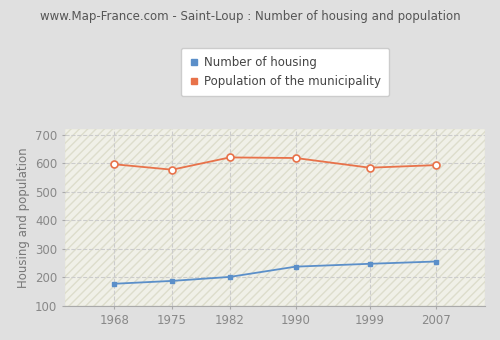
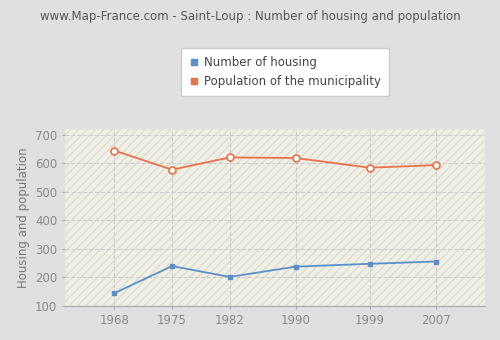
Number of housing/1968: 178 -> 145
Population of the municipality/1968: 597 -> 645
Number of housing/1975: 188 -> 240
